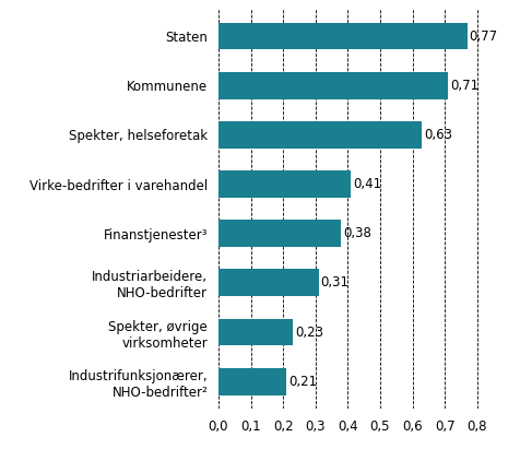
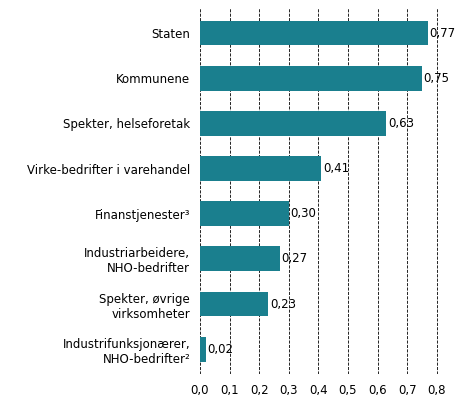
Kommunene: 0,71 -> 0,75
Finanstjenester³: 0,38 -> 0,30
Industriarbeidere, NHO-bedrifter: 0,31 -> 0,27
Industrifunksjonærer, NHO-bedrifter²: 0,21 -> 0,02
